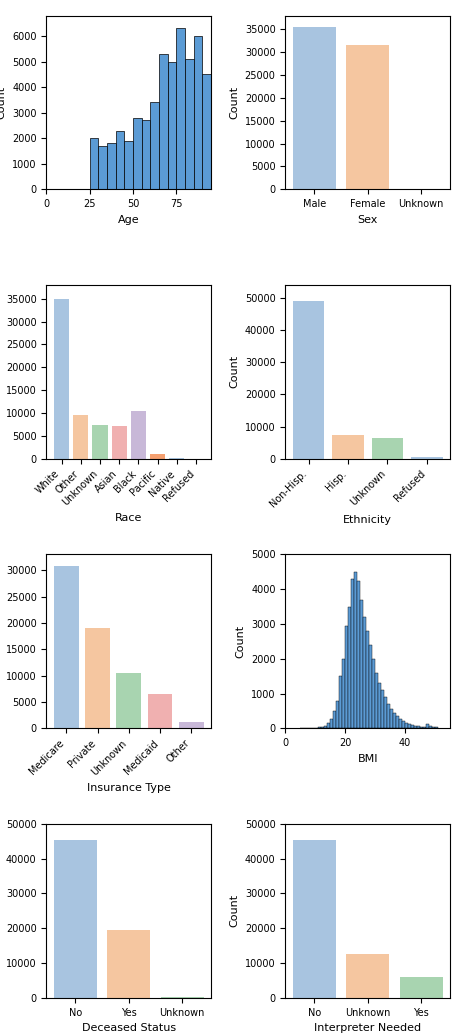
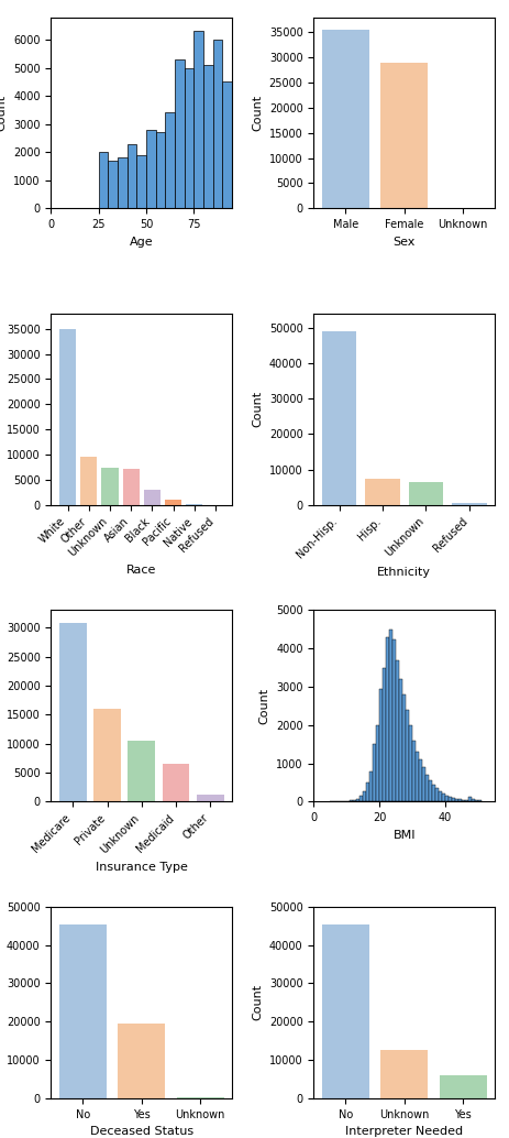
Female: 31500 -> 29000
Black: 10500 -> 3000
Private: 19000 -> 16000
